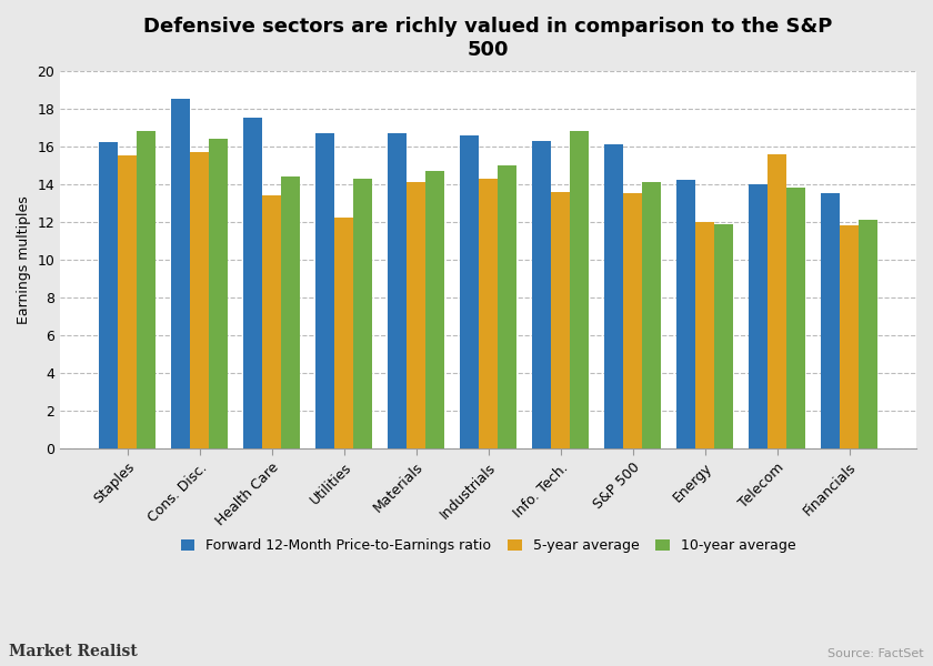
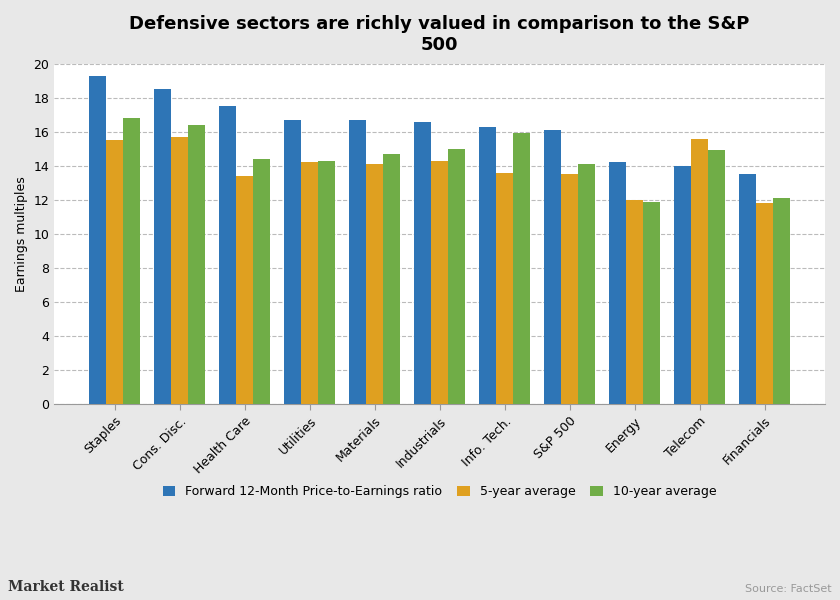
Forward 12-Month Price-to-Earnings ratio/Staples: 16.2 -> 19.3
5-year average/Utilities: 12.2 -> 14.2
10-year average/Info. Tech.: 16.8 -> 15.9
10-year average/Telecom: 13.8 -> 14.9
